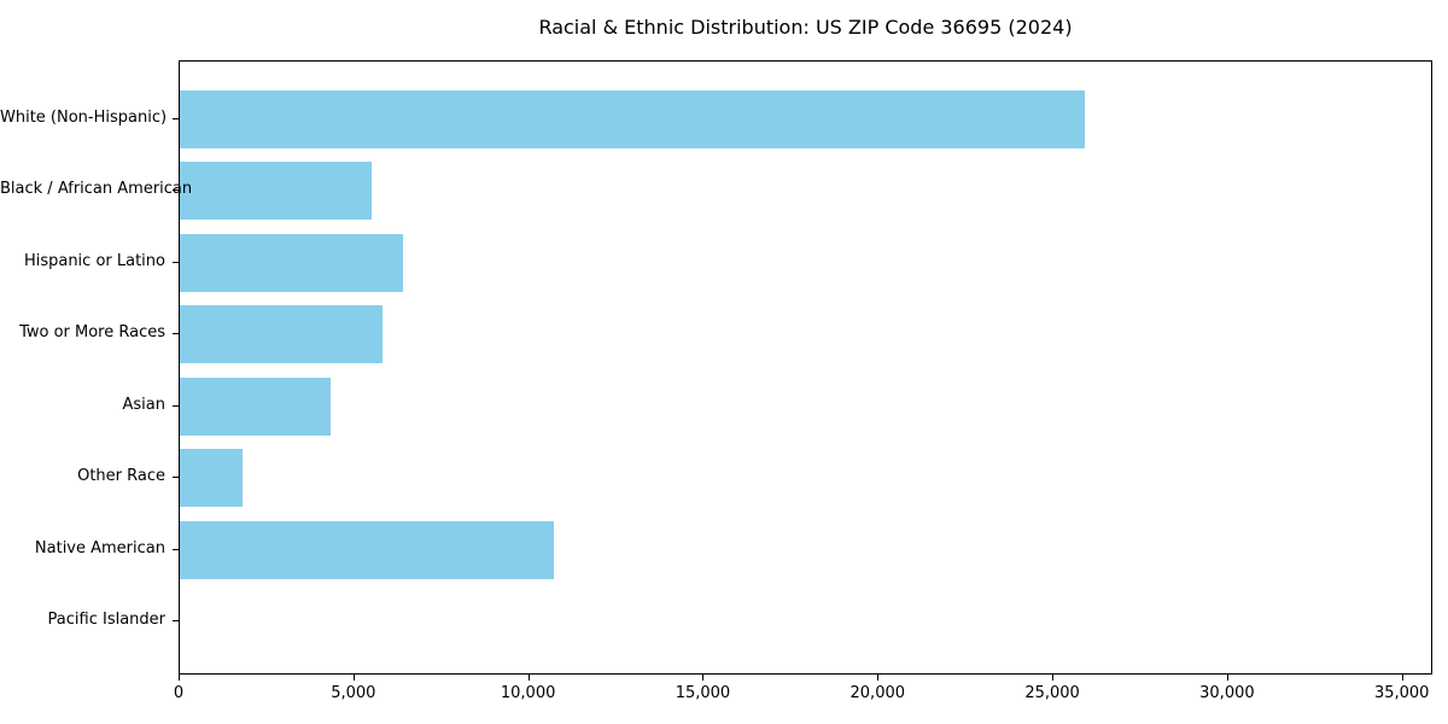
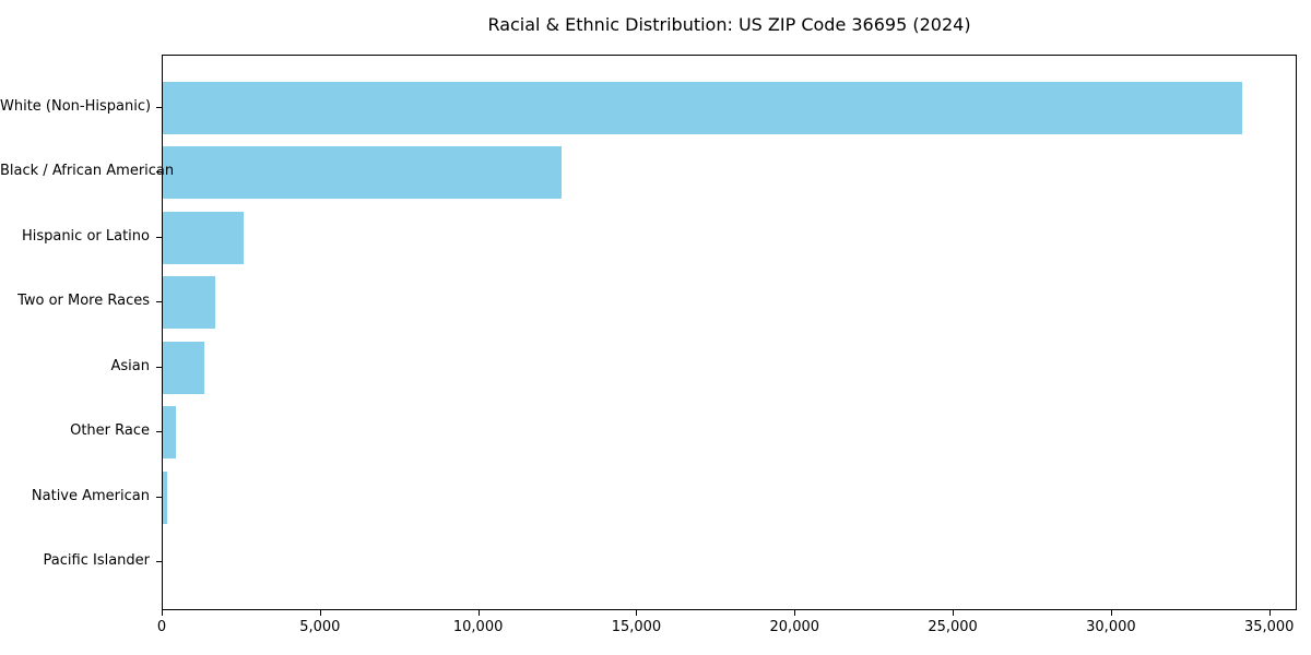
White (Non-Hispanic): 25900 -> 34100
Black / African American: 5500 -> 12600
Hispanic or Latino: 6400 -> 2600
Two or More Races: 5800 -> 1600
Asian: 4300 -> 1300
Other Race: 1800 -> 400
Native American: 10700 -> 200
